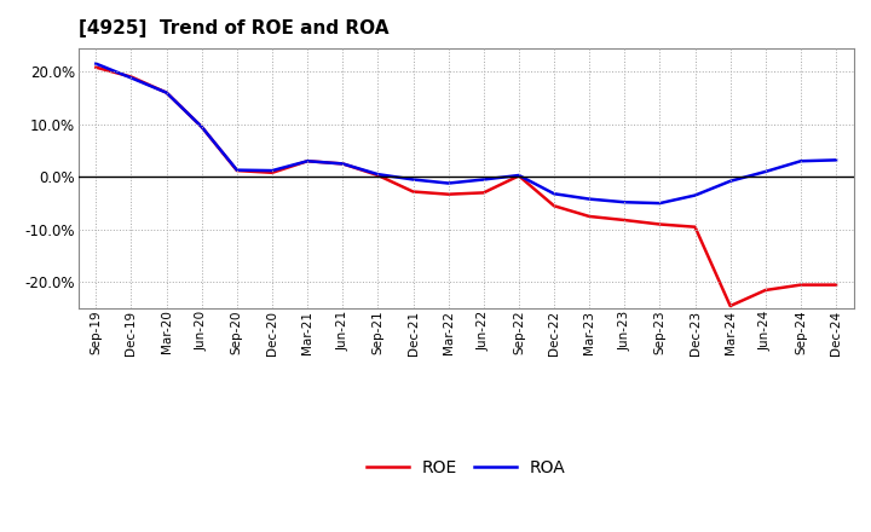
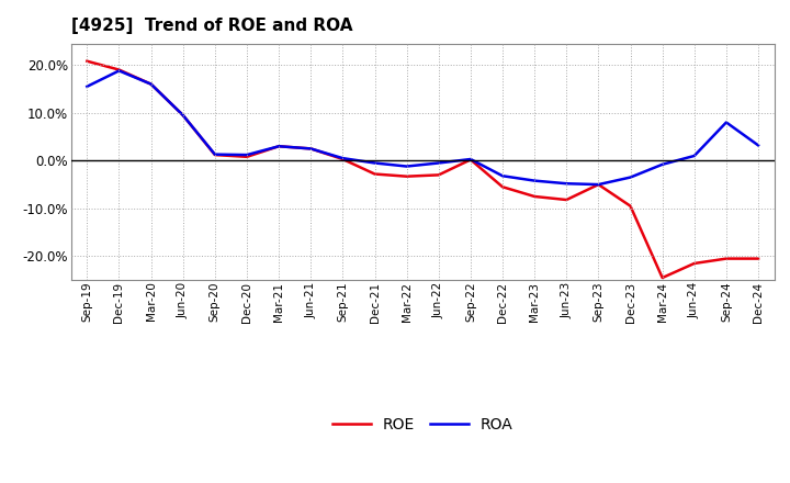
ROA/Sep-19: 21.5% -> 15.5%
ROE/Sep-23: -9.0% -> -5.0%
ROA/Sep-24: 3.0% -> 8.0%
